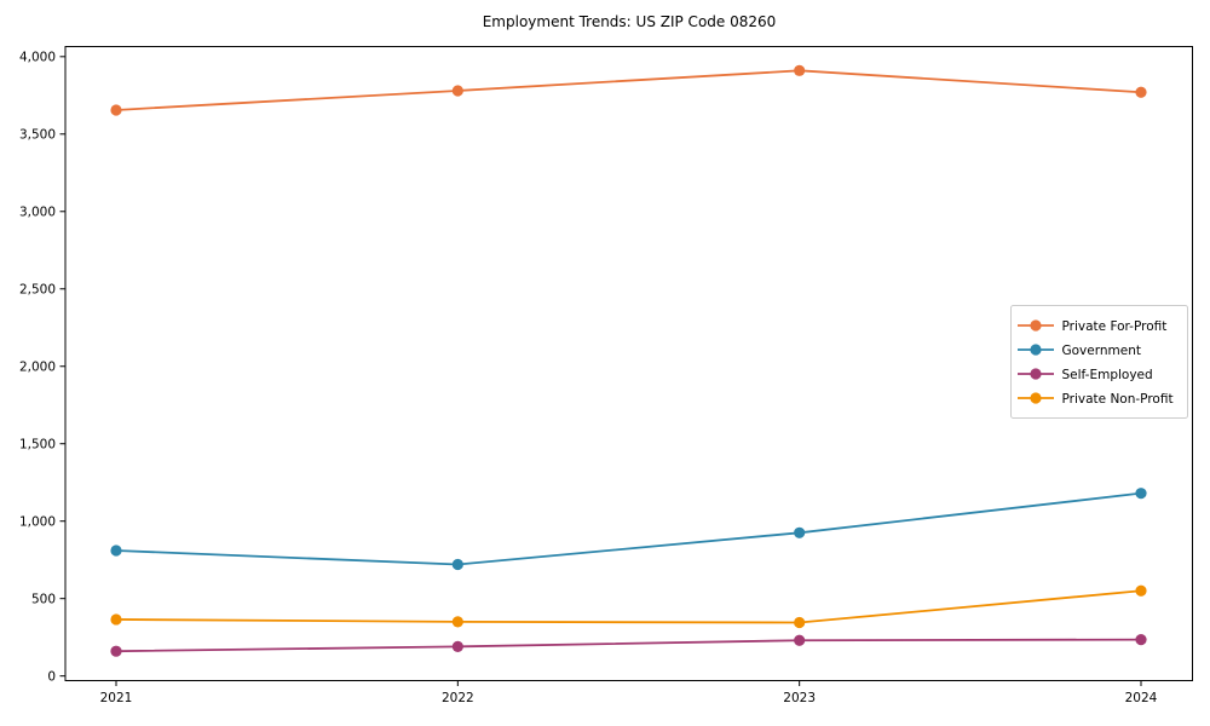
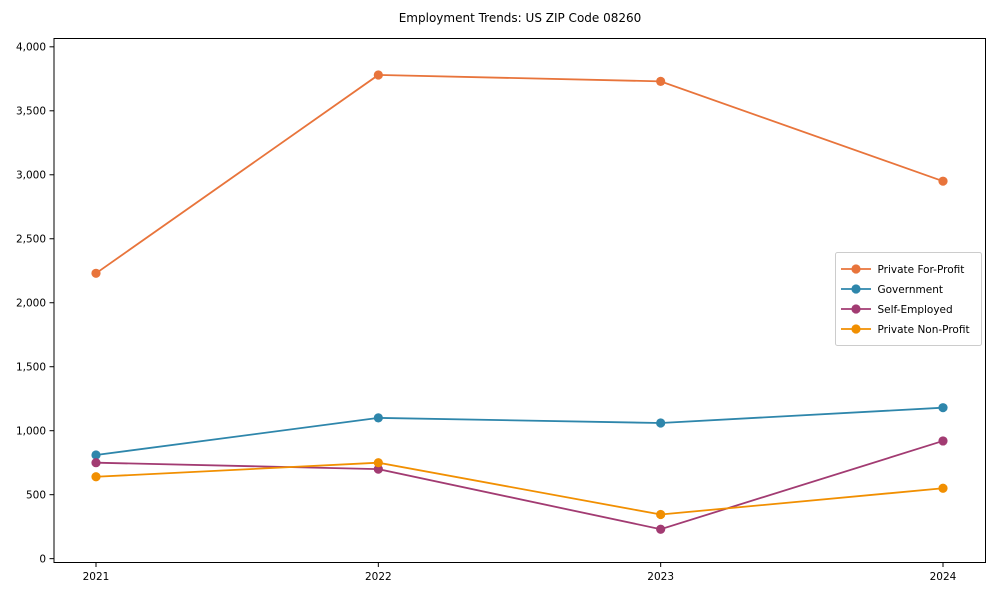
Private For-Profit/2021: 3660 -> 2230
Self-Employed/2021: 160 -> 750
Private Non-Profit/2021: 360 -> 640
Government/2022: 720 -> 1100
Self-Employed/2022: 190 -> 700
Private Non-Profit/2022: 350 -> 750
Private For-Profit/2023: 3910 -> 3730
Government/2023: 920 -> 1060
Private For-Profit/2024: 3770 -> 2950
Self-Employed/2024: 240 -> 920
